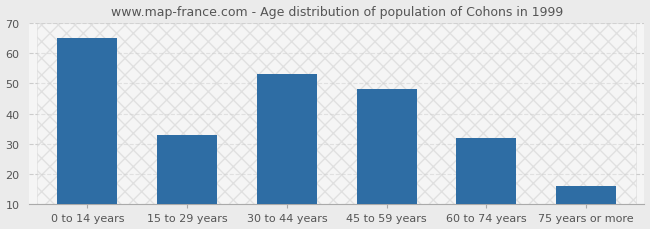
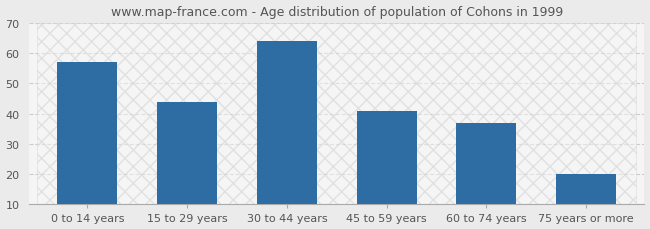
0 to 14 years: 65 -> 57
15 to 29 years: 33 -> 44
30 to 44 years: 53 -> 64
45 to 59 years: 48 -> 41
60 to 74 years: 32 -> 37
75 years or more: 16 -> 20
